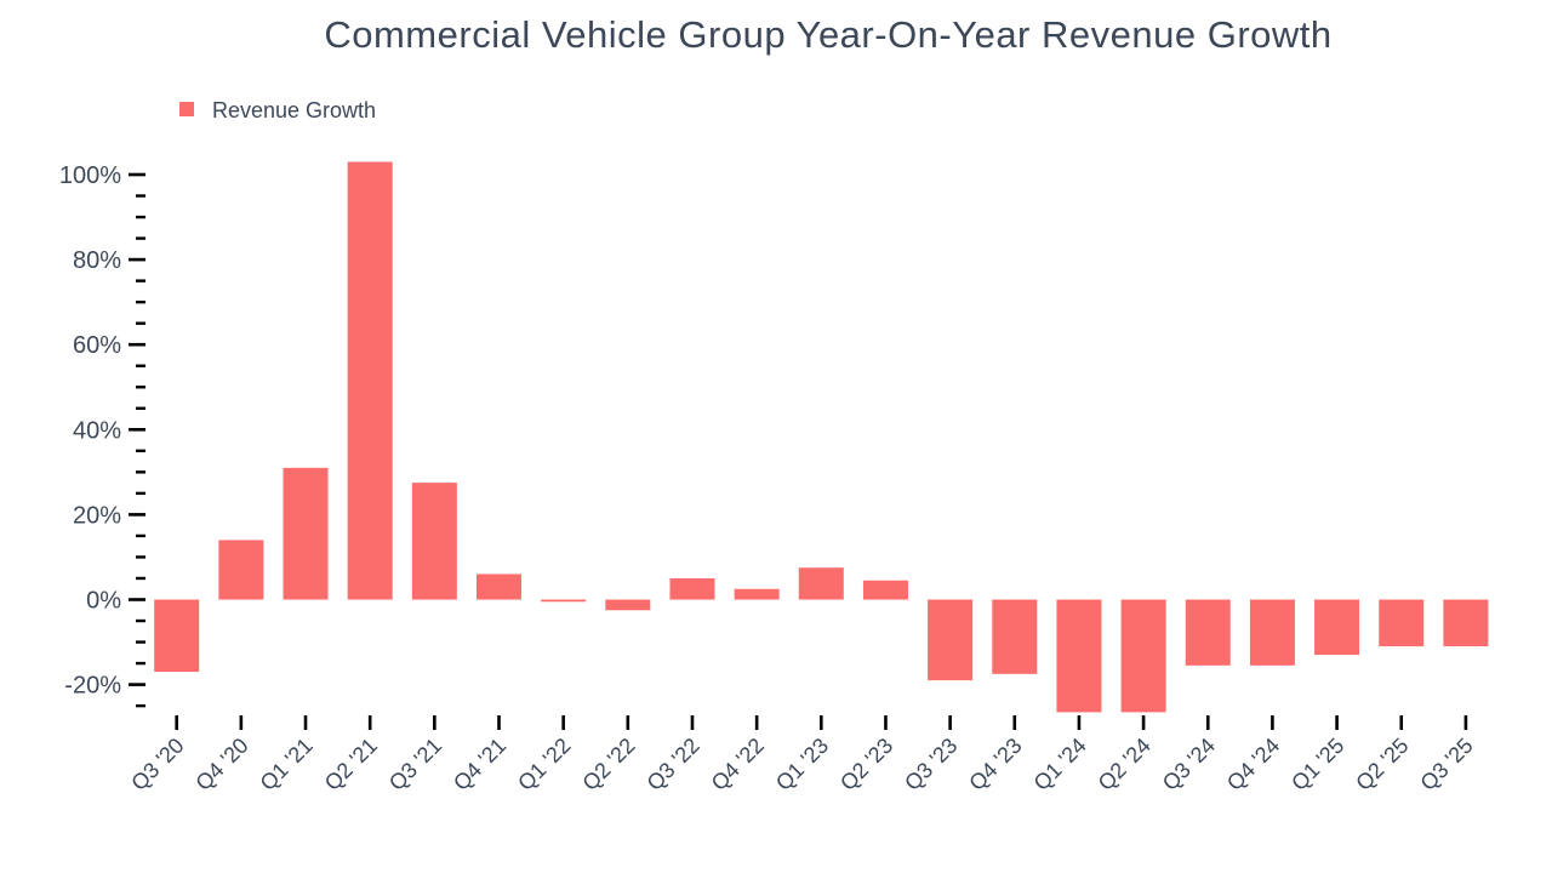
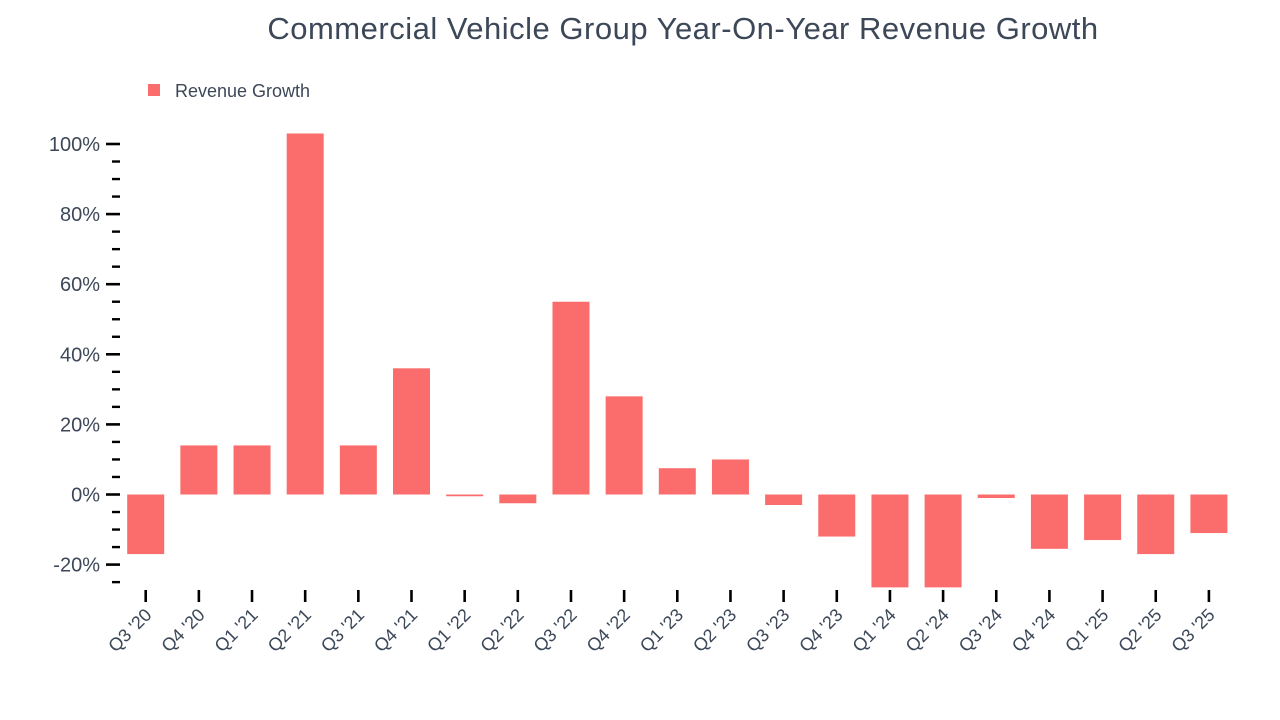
Q1 '21: 31% -> 14%
Q3 '21: 28% -> 14%
Q4 '21: 6% -> 36%
Q3 '22: 5% -> 55%
Q4 '22: 2% -> 28%
Q2 '23: 4% -> 10%
Q3 '23: -19% -> -3%
Q4 '23: -18% -> -12%
Q3 '24: -16% -> -1%
Q2 '25: -11% -> -17%
